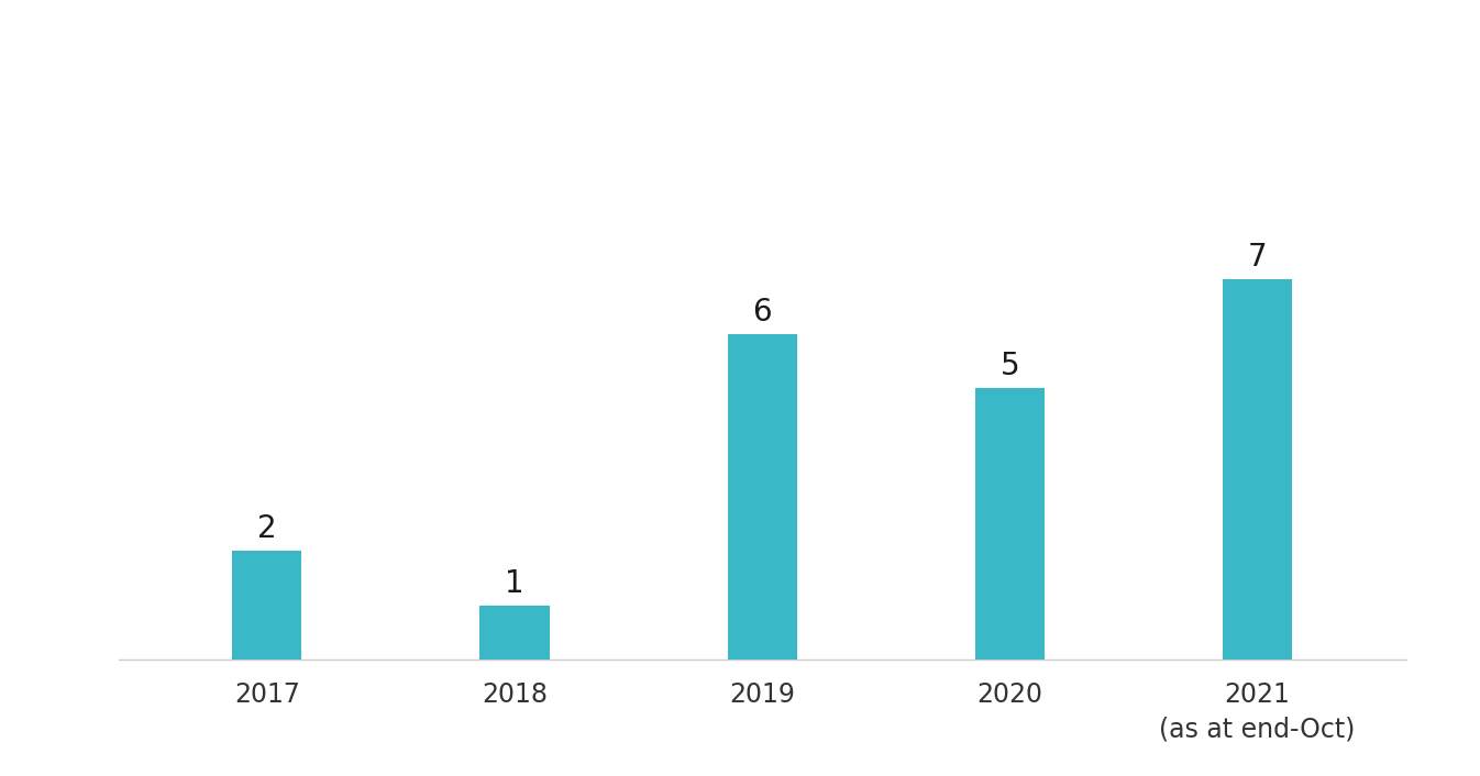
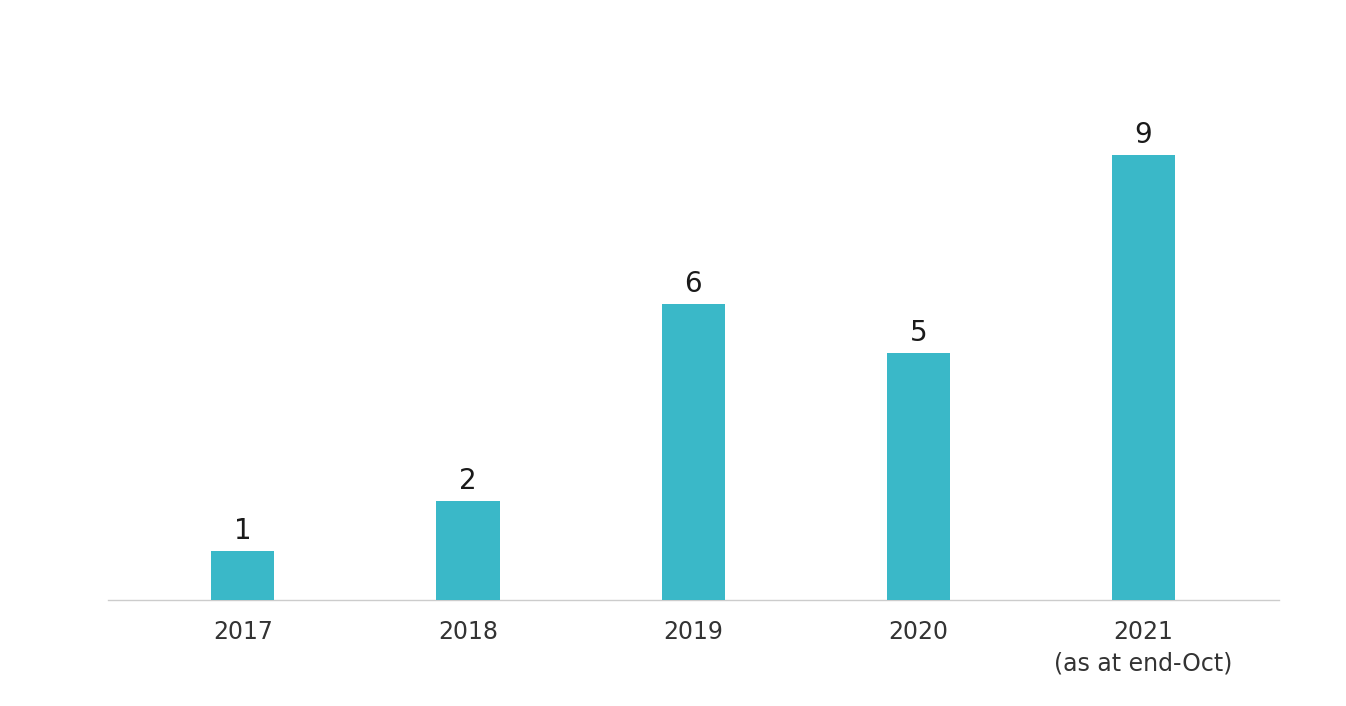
2017: 2 -> 1
2018: 1 -> 2
2021 (as at end-Oct): 7 -> 9
